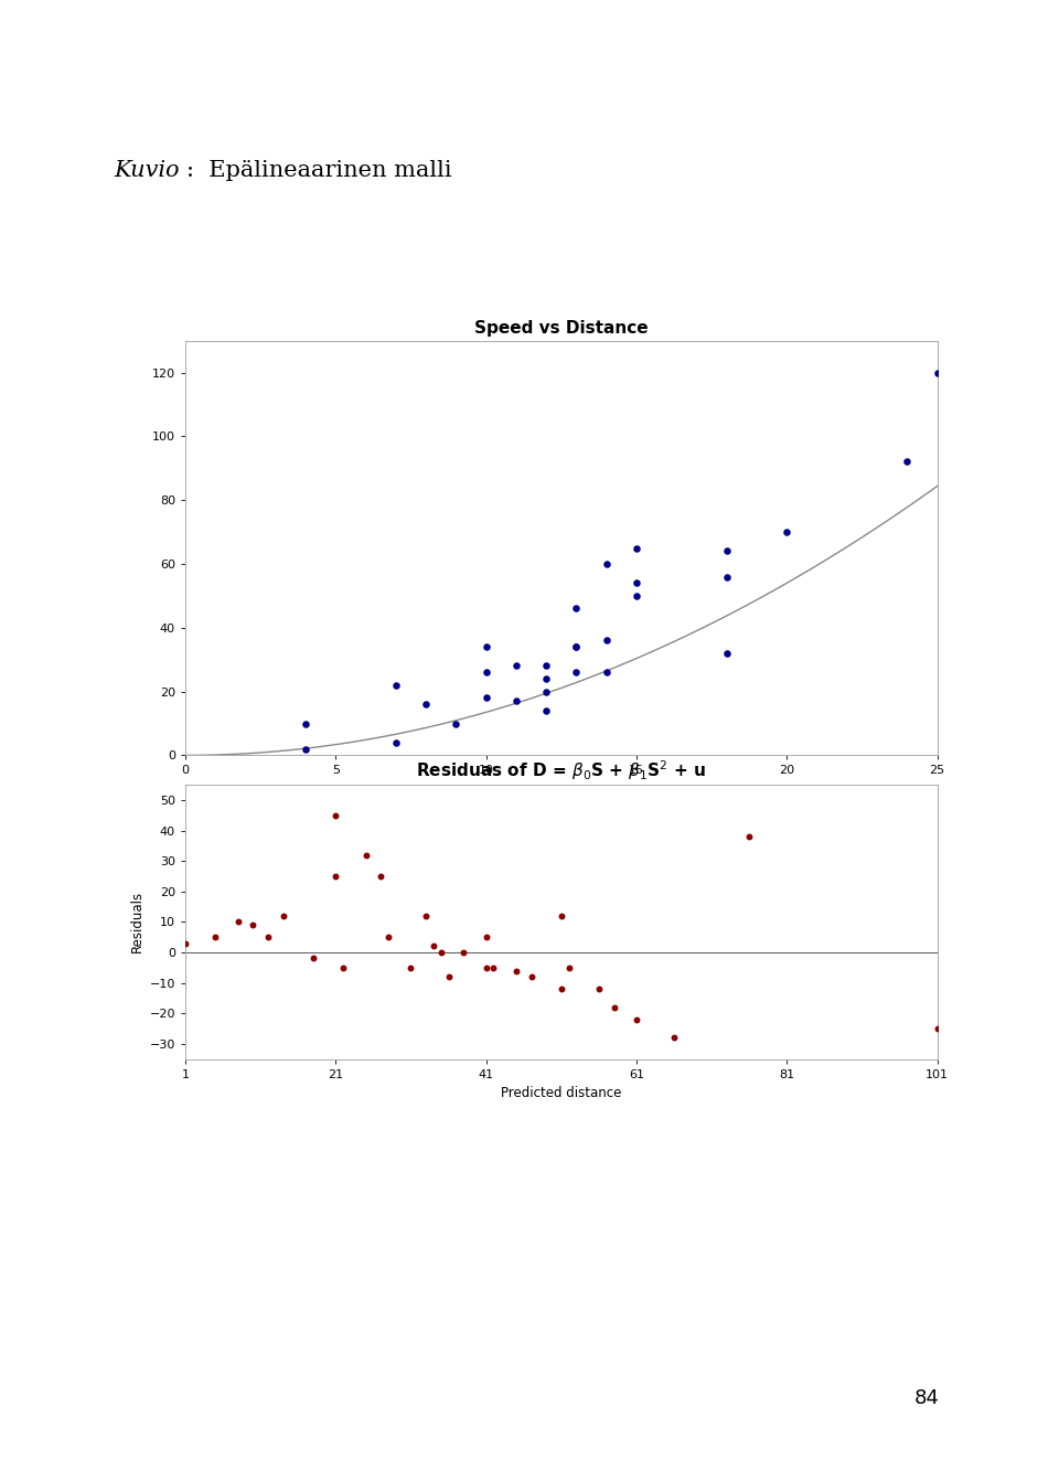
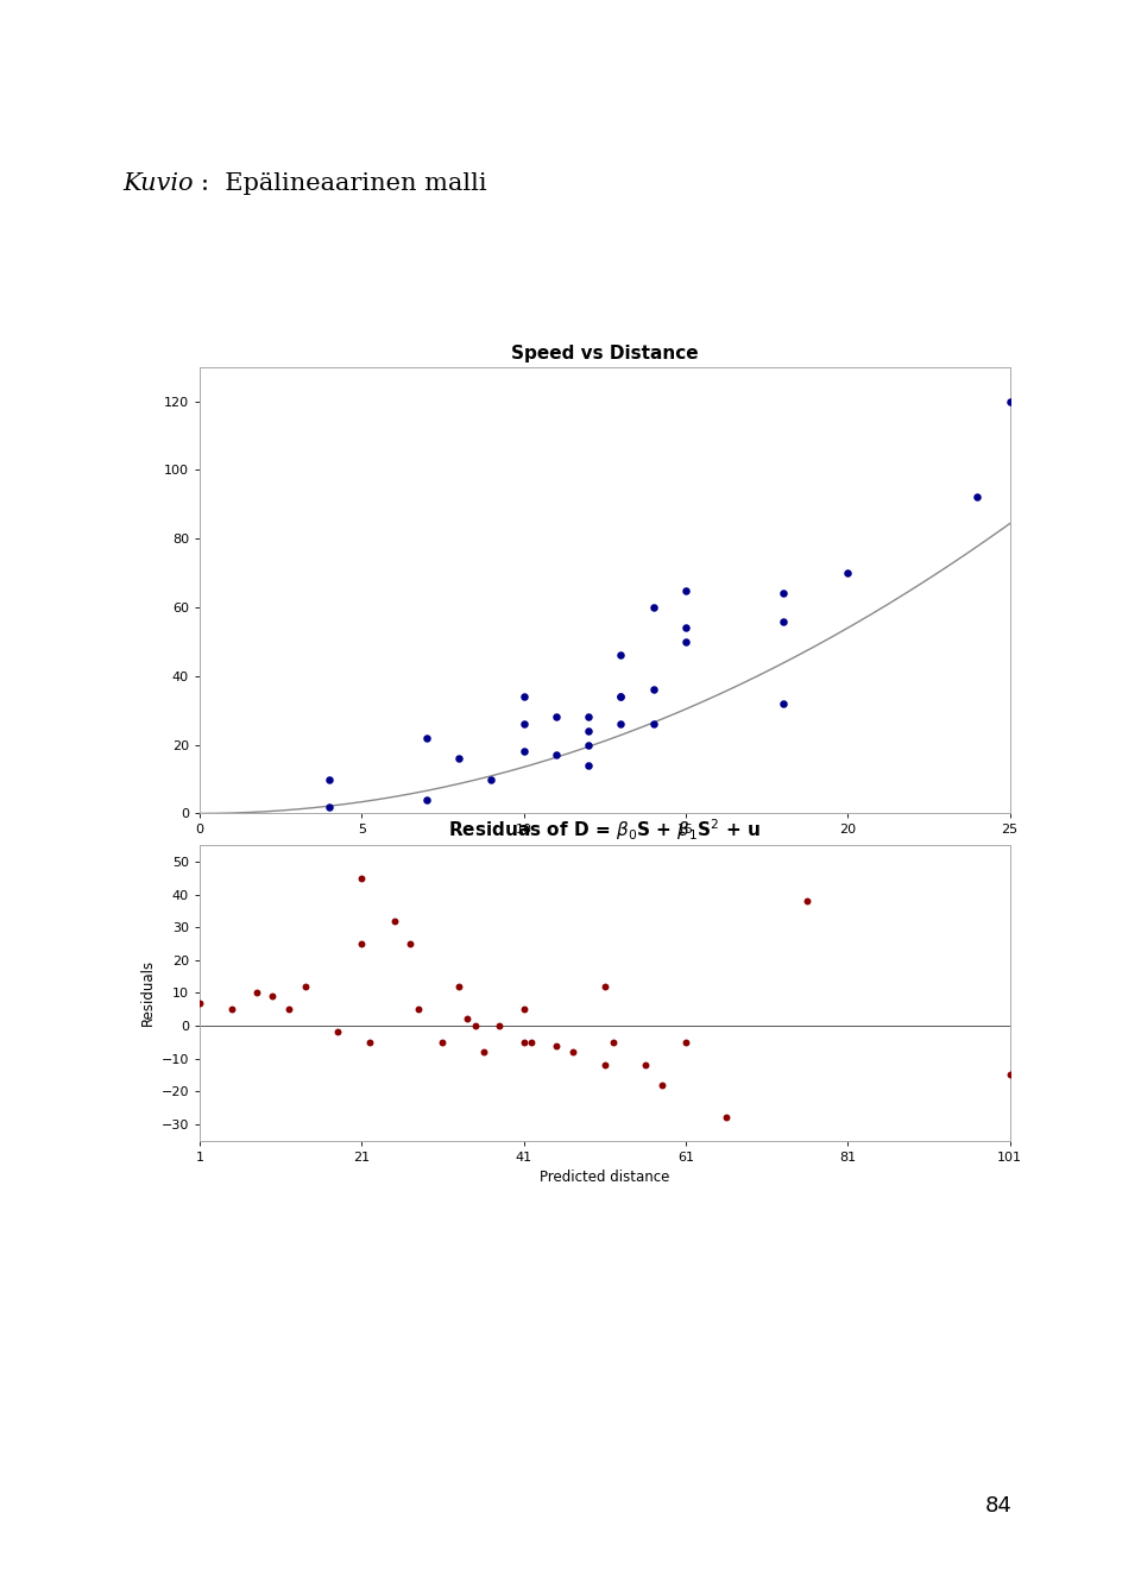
1: 3 -> 7
61: -22 -> -5
101: -25 -> -15
